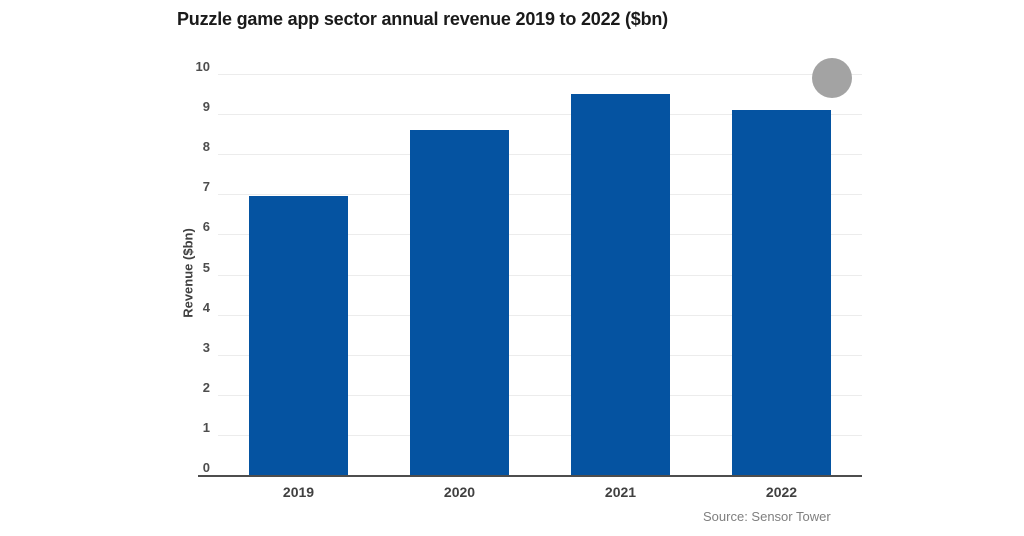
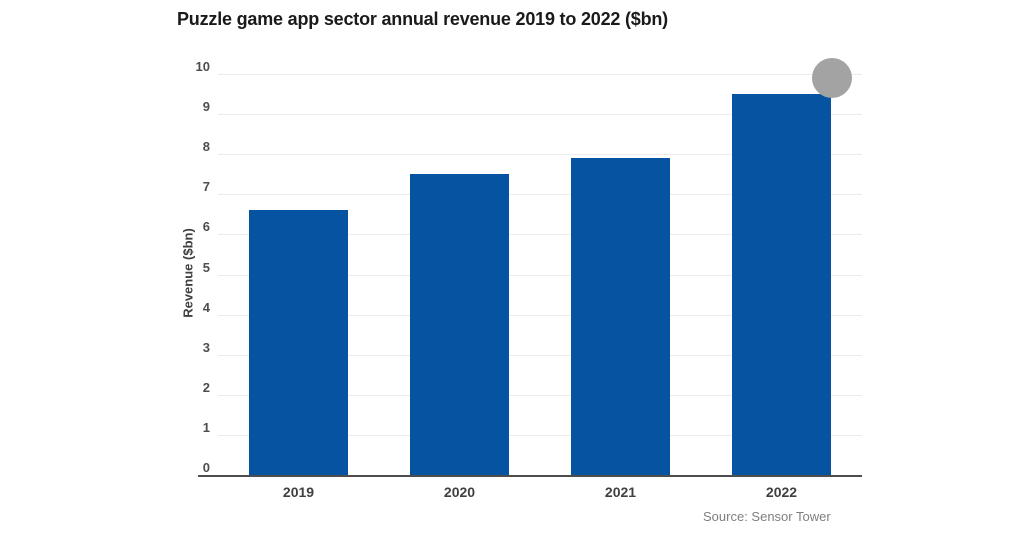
2019: 7.0 -> 6.6
2020: 8.6 -> 7.5
2021: 9.5 -> 7.9
2022: 9.1 -> 9.5
